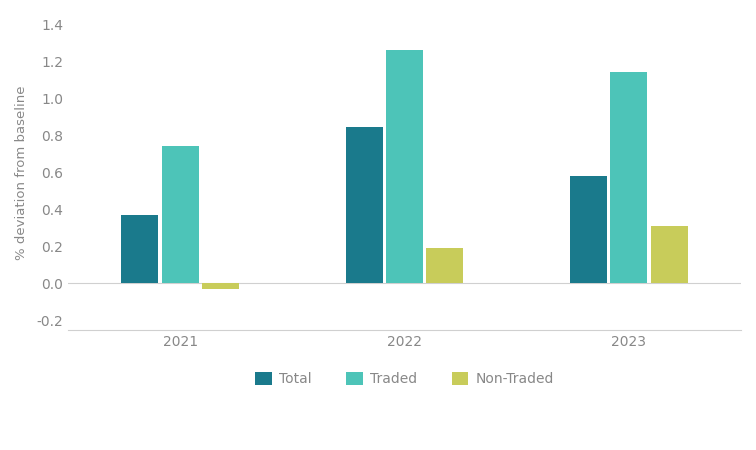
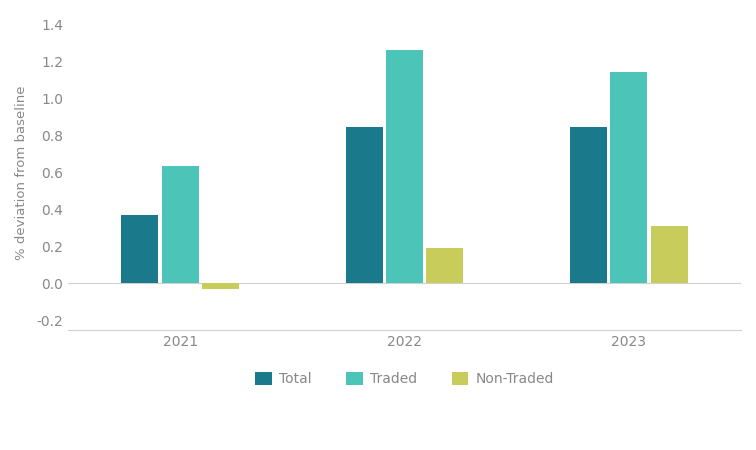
Traded/2021: 0.74 -> 0.64
Total/2023: 0.58 -> 0.84
